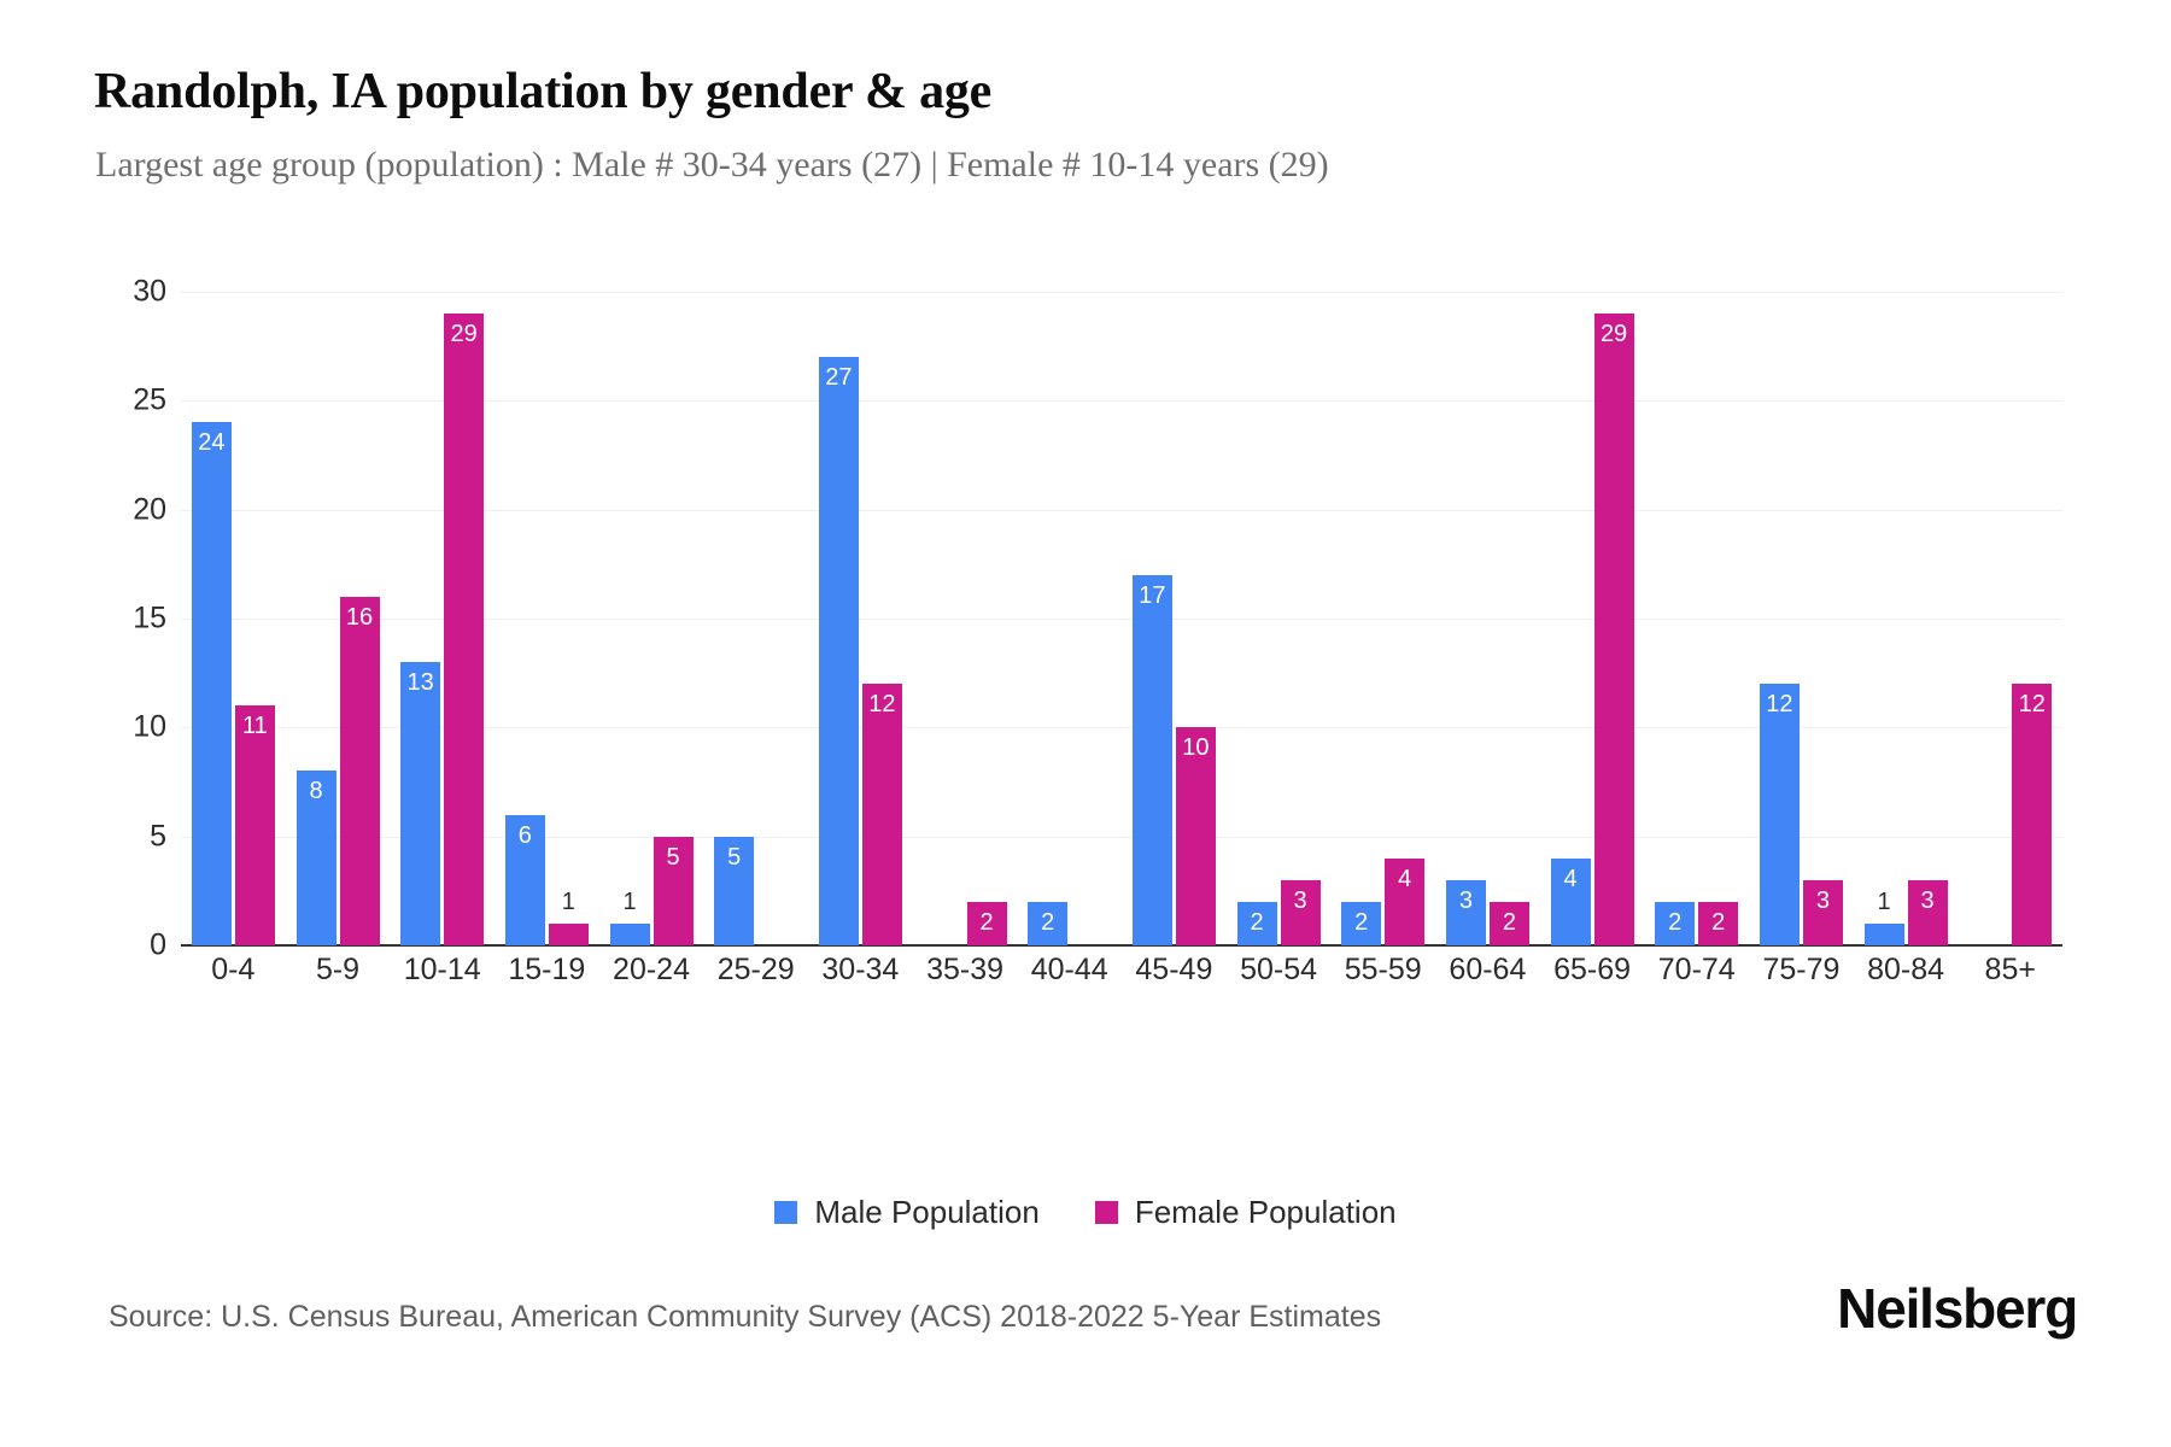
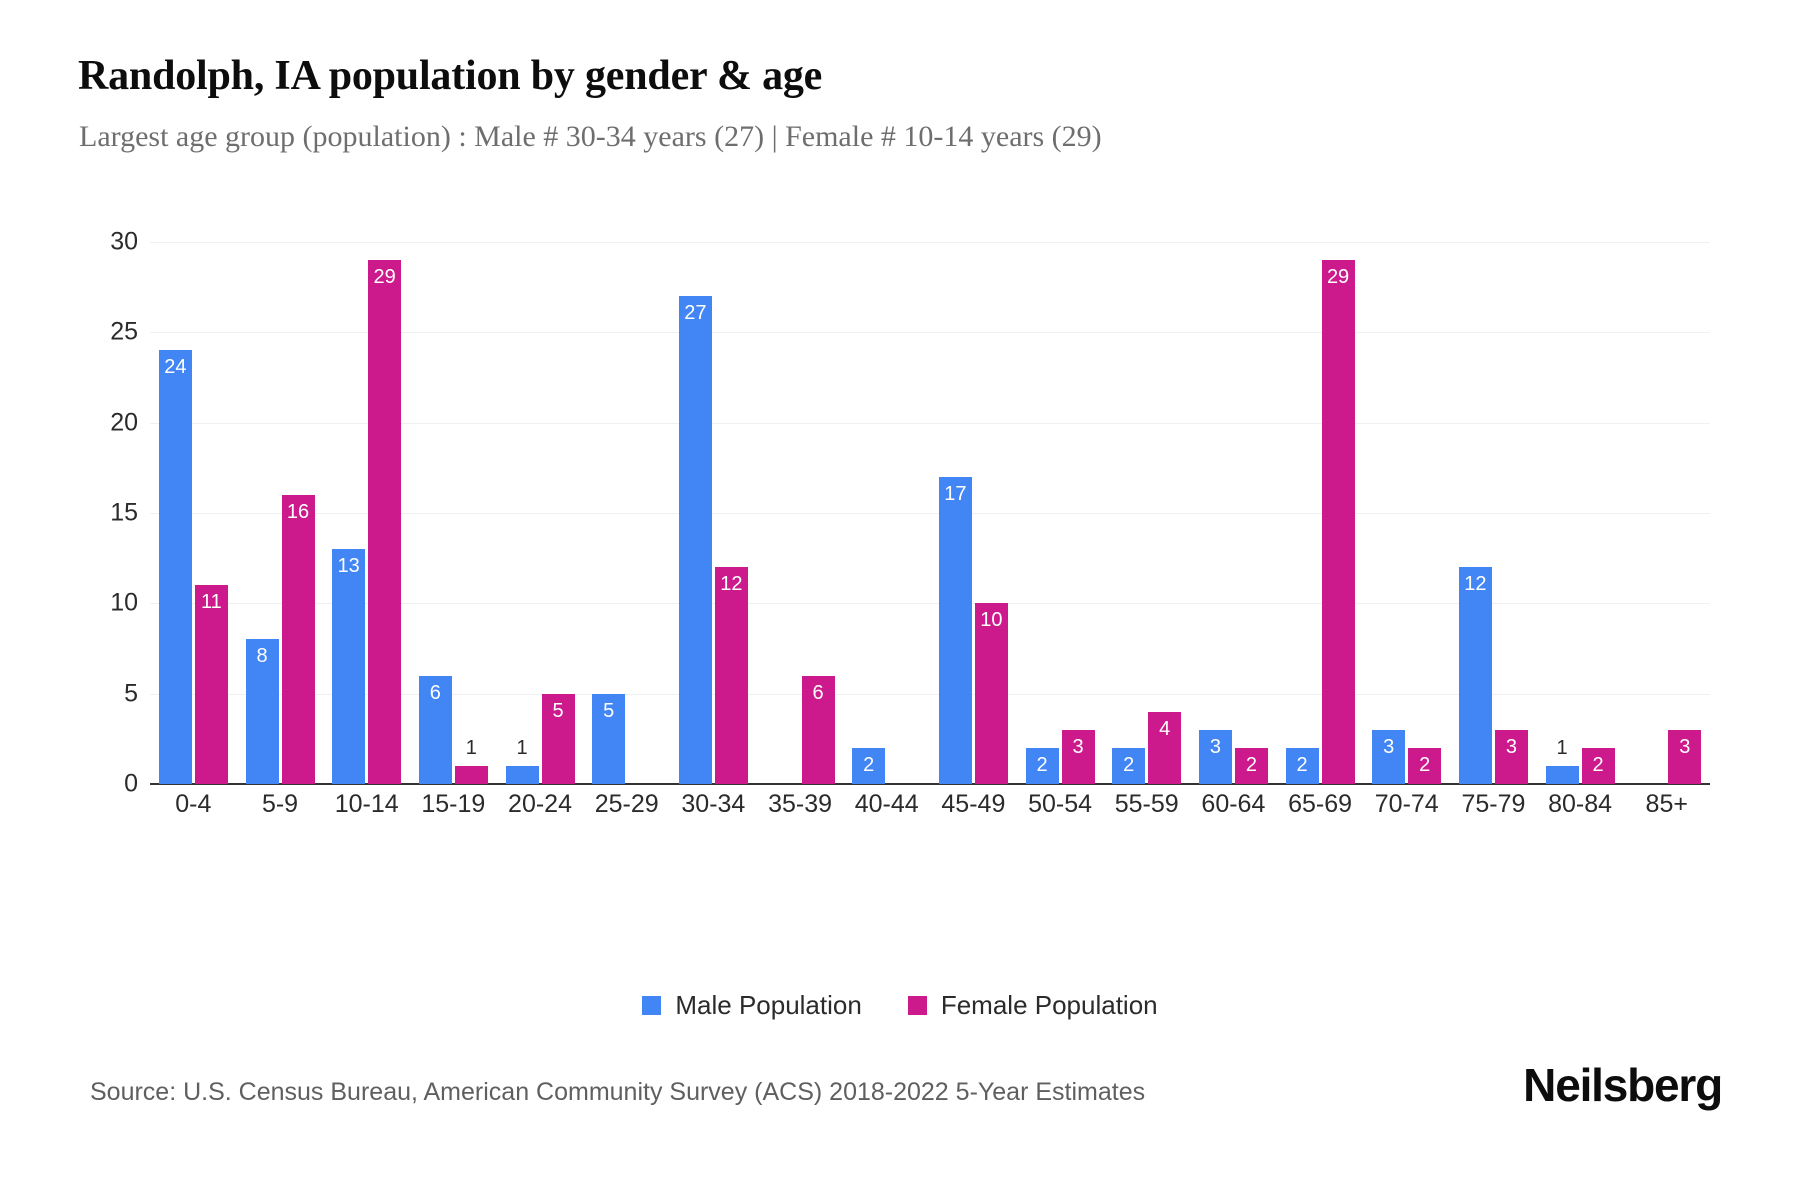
Female Population/35-39: 2 -> 6
Male Population/65-69: 4 -> 2
Male Population/70-74: 2 -> 3
Female Population/80-84: 3 -> 2
Female Population/85+: 12 -> 3
